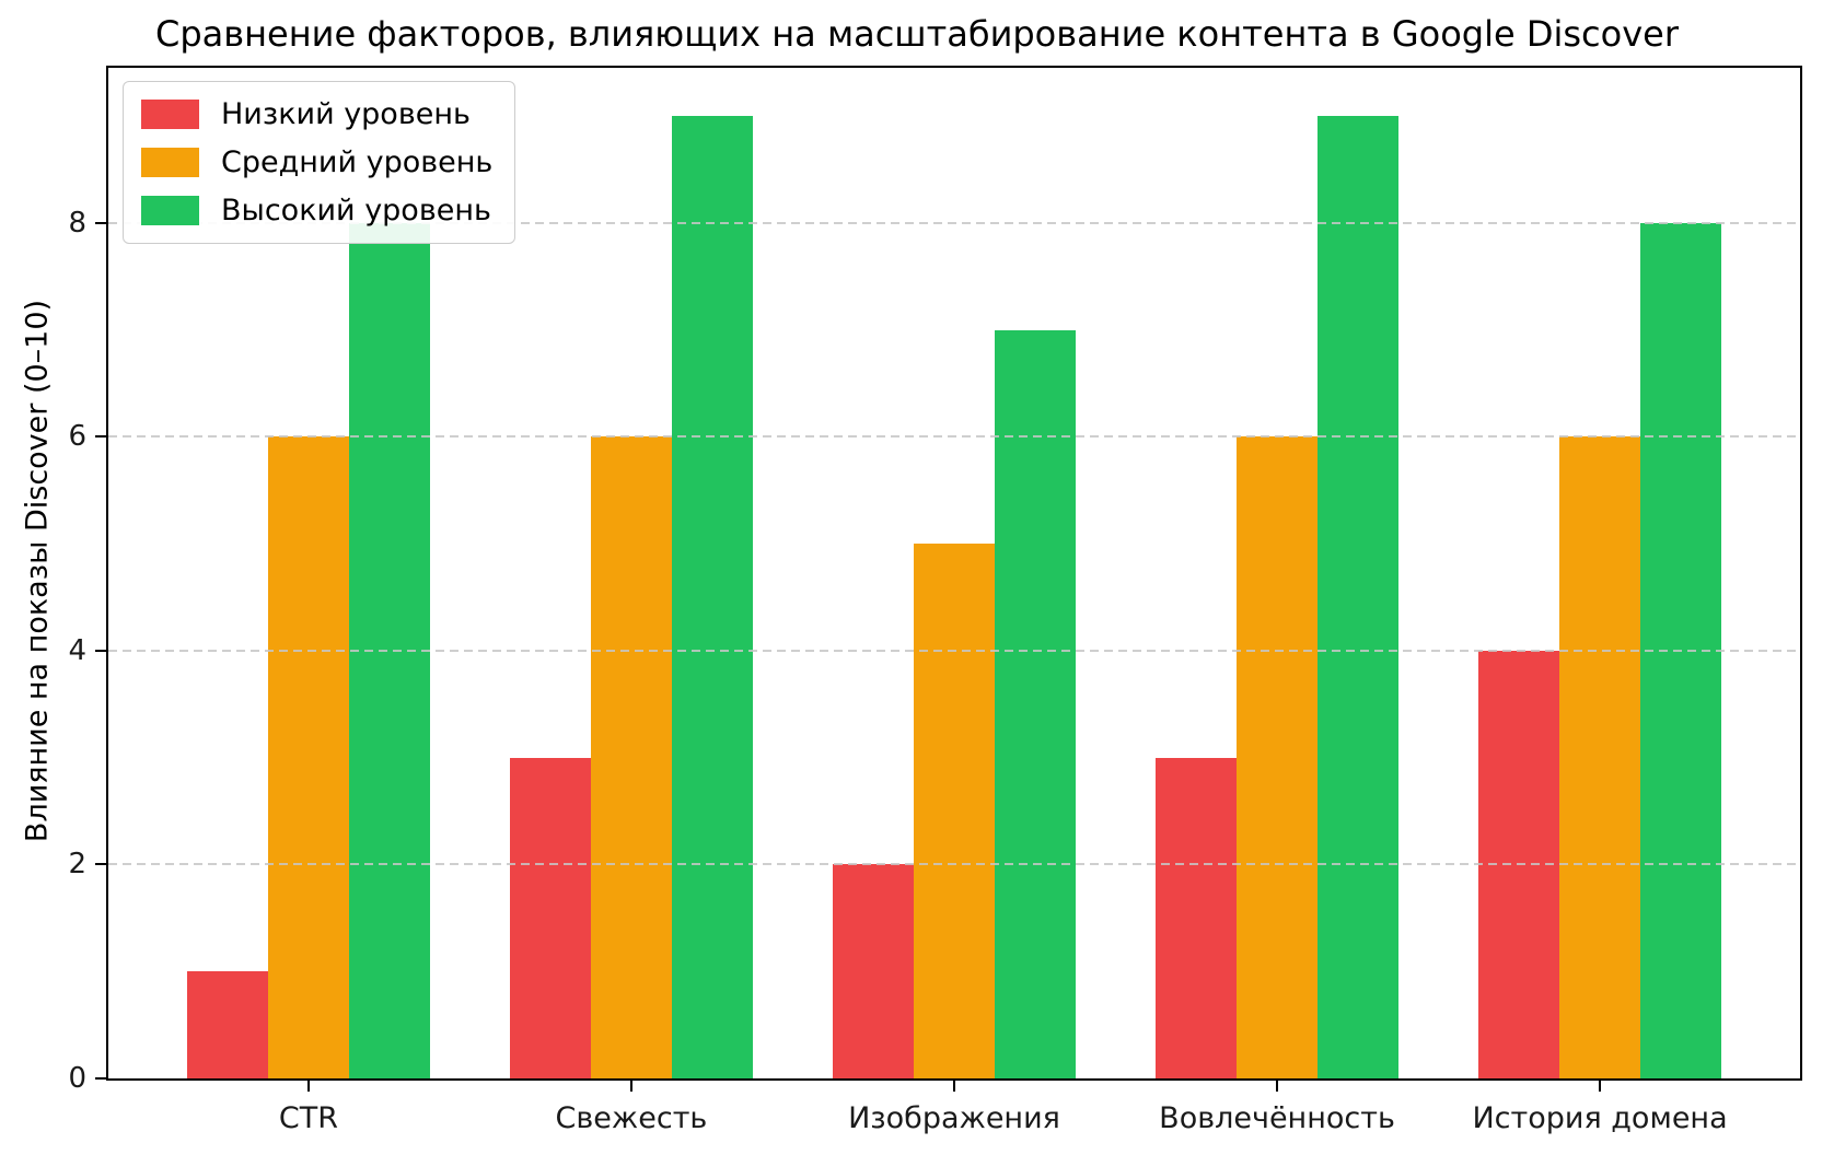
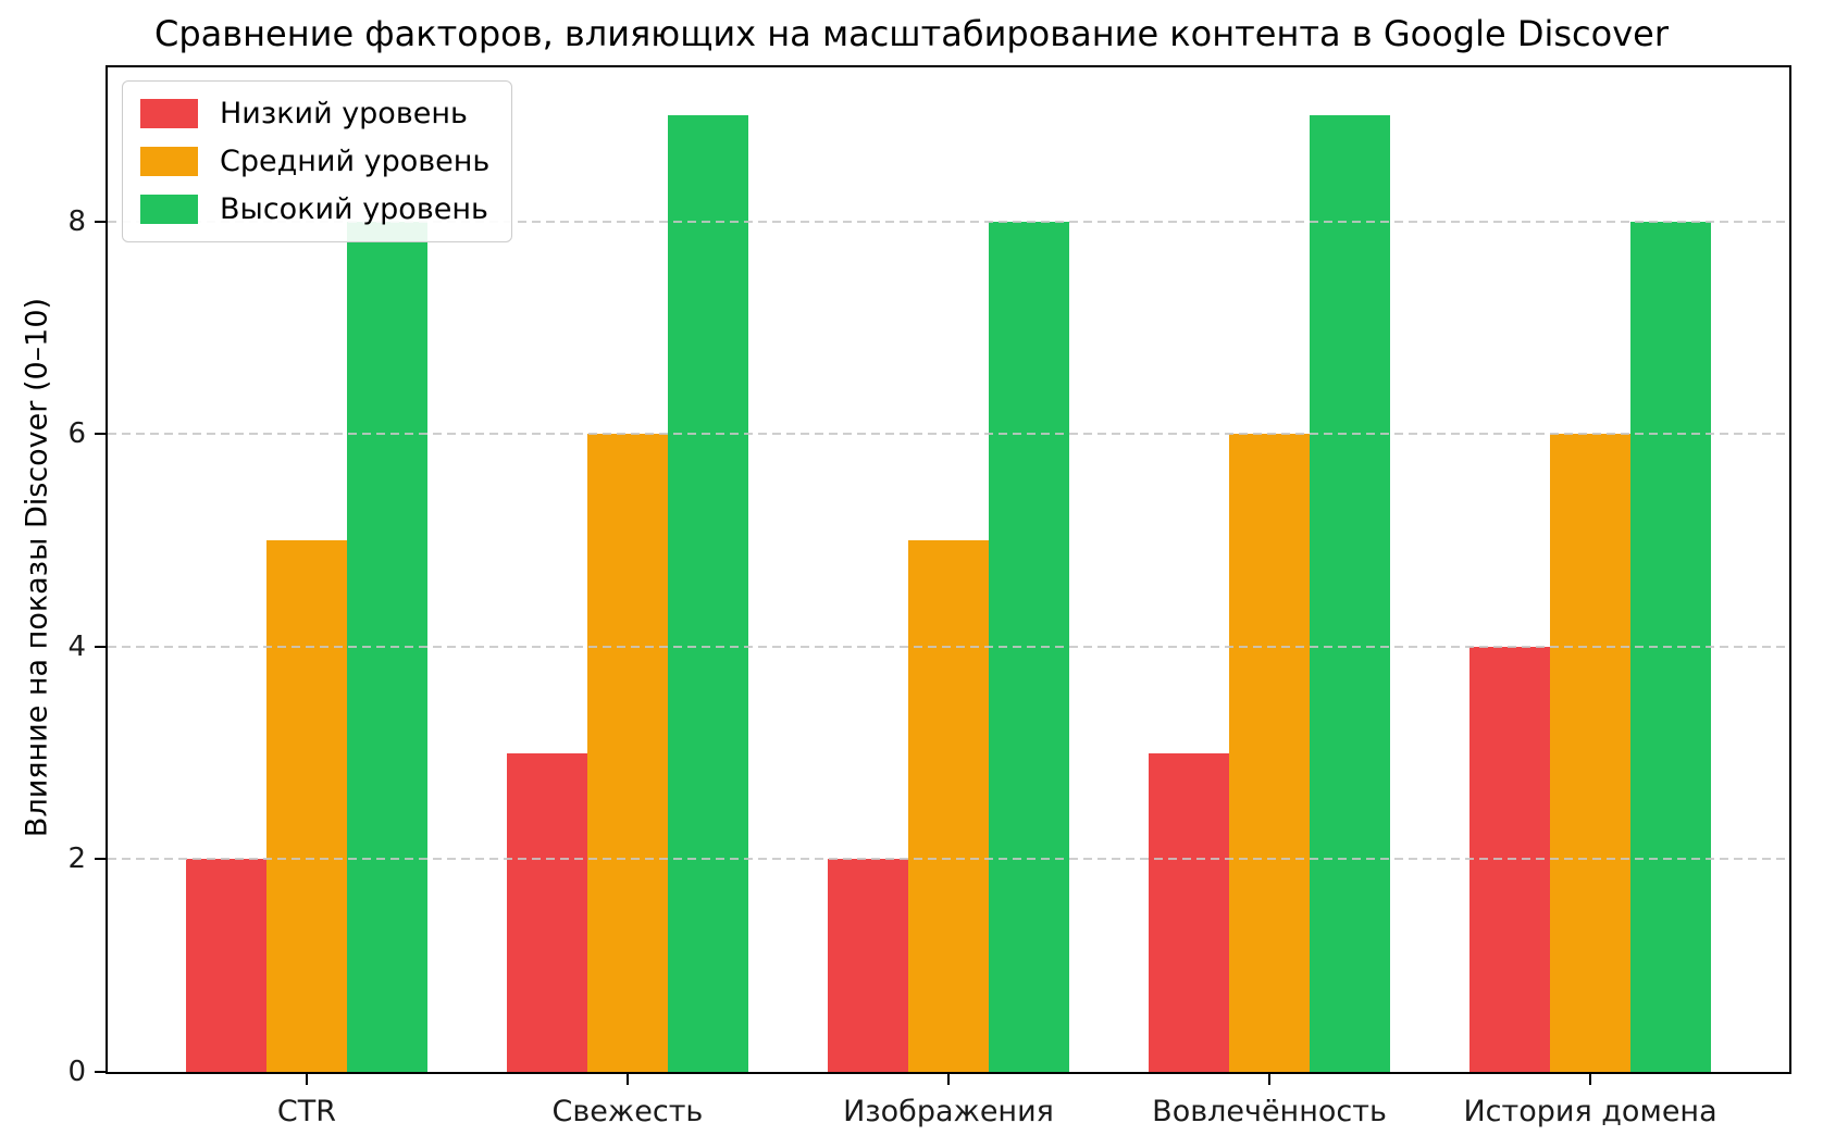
Низкий уровень/CTR: 1 -> 2
Средний уровень/CTR: 6 -> 5
Высокий уровень/Изображения: 7 -> 8
